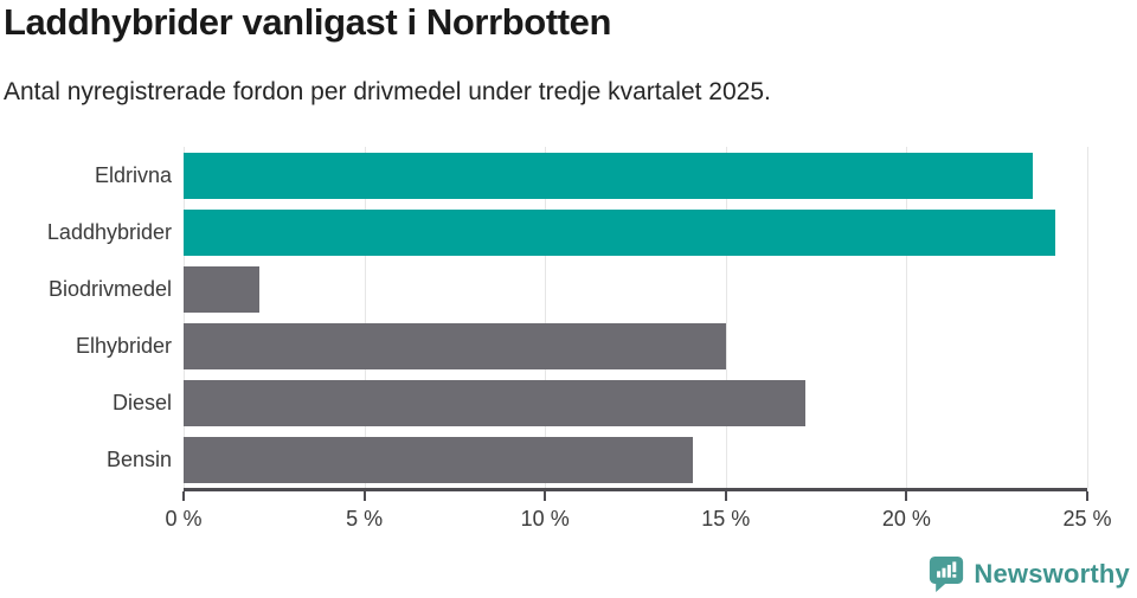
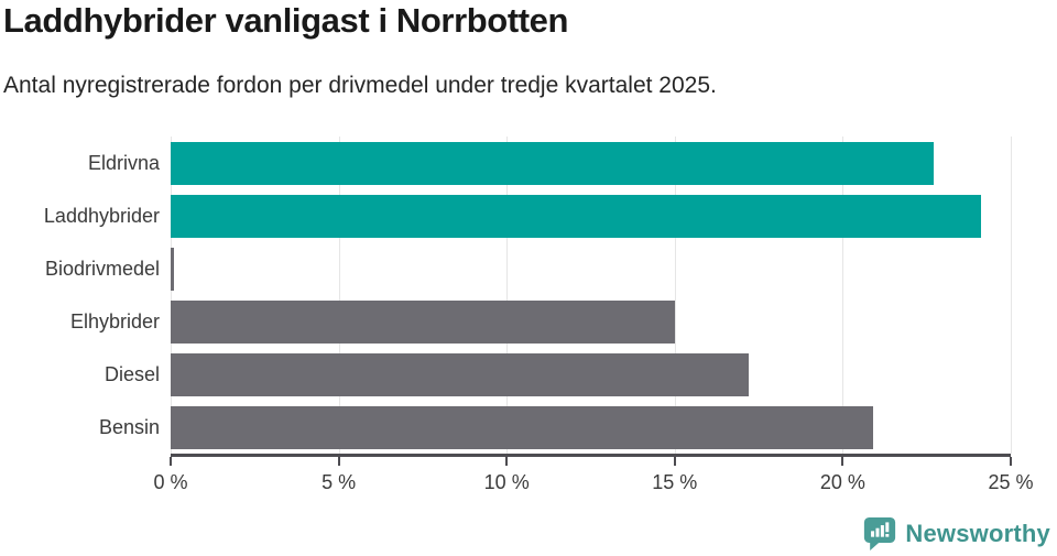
Eldrivna: 23.5% -> 22.7%
Biodrivmedel: 2.1% -> 0.1%
Bensin: 14.1% -> 20.9%
